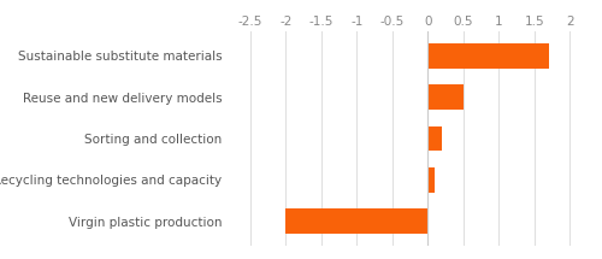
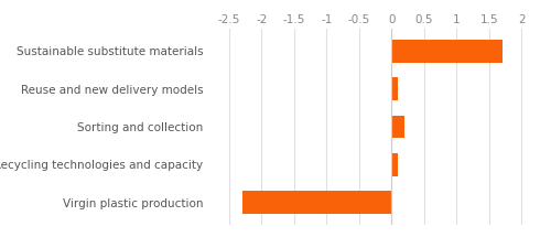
Reuse and new delivery models: 0.5 -> 0.1
Virgin plastic production: -2.0 -> -2.3
